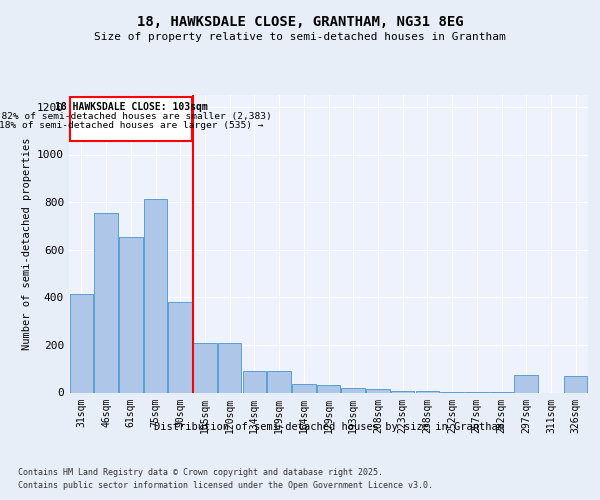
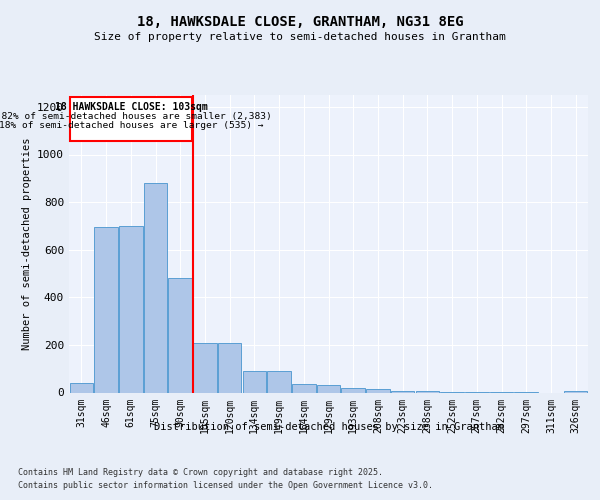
31sqm: 415 -> 40
46sqm: 755 -> 695
61sqm: 655 -> 700
75sqm: 815 -> 880
90sqm: 380 -> 480
297sqm: 75 -> 1
326sqm: 70 -> 5
